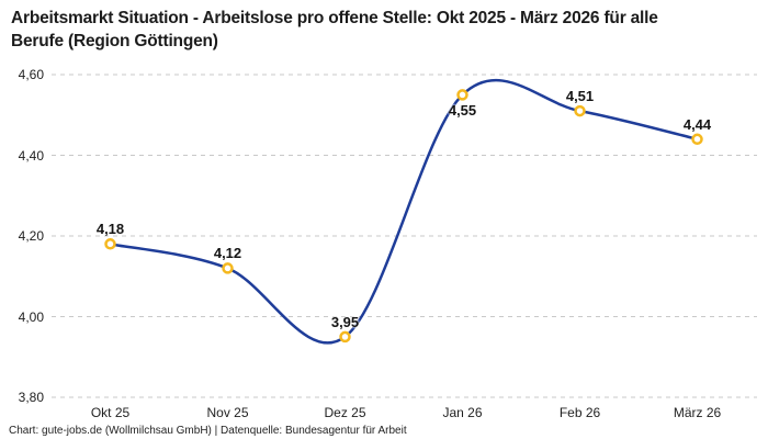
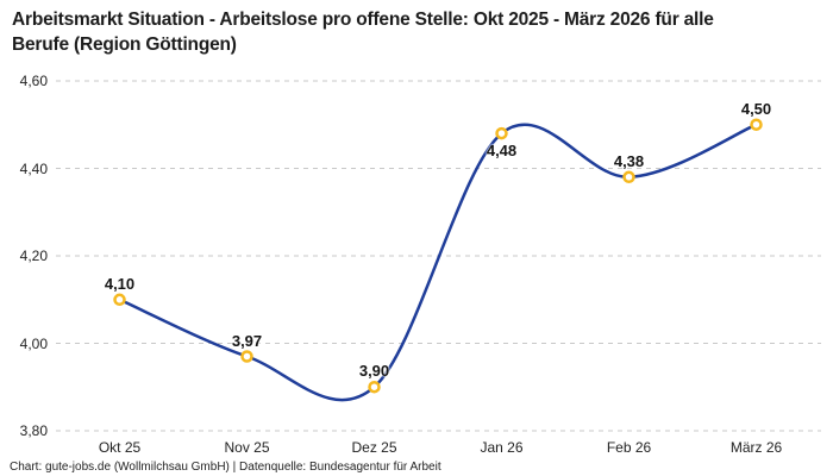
Okt 25: 4,18 -> 4,10
Nov 25: 4,12 -> 3,97
Dez 25: 3,95 -> 3,90
Jan 26: 4,55 -> 4,48
Feb 26: 4,51 -> 4,38
März 26: 4,44 -> 4,50
